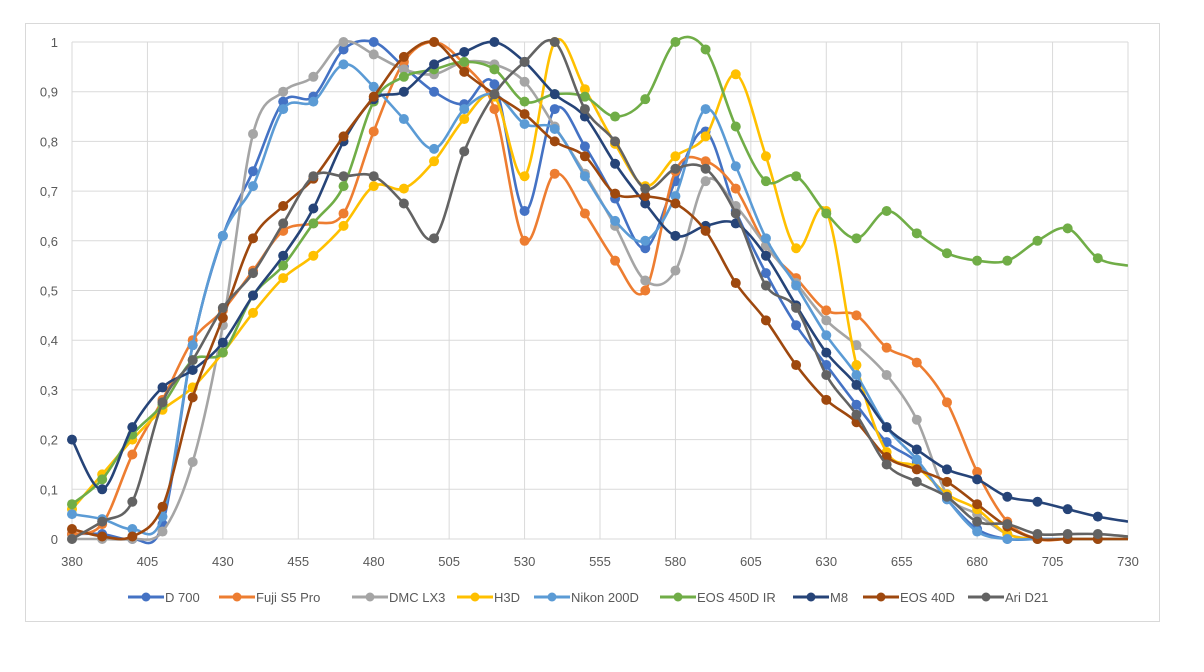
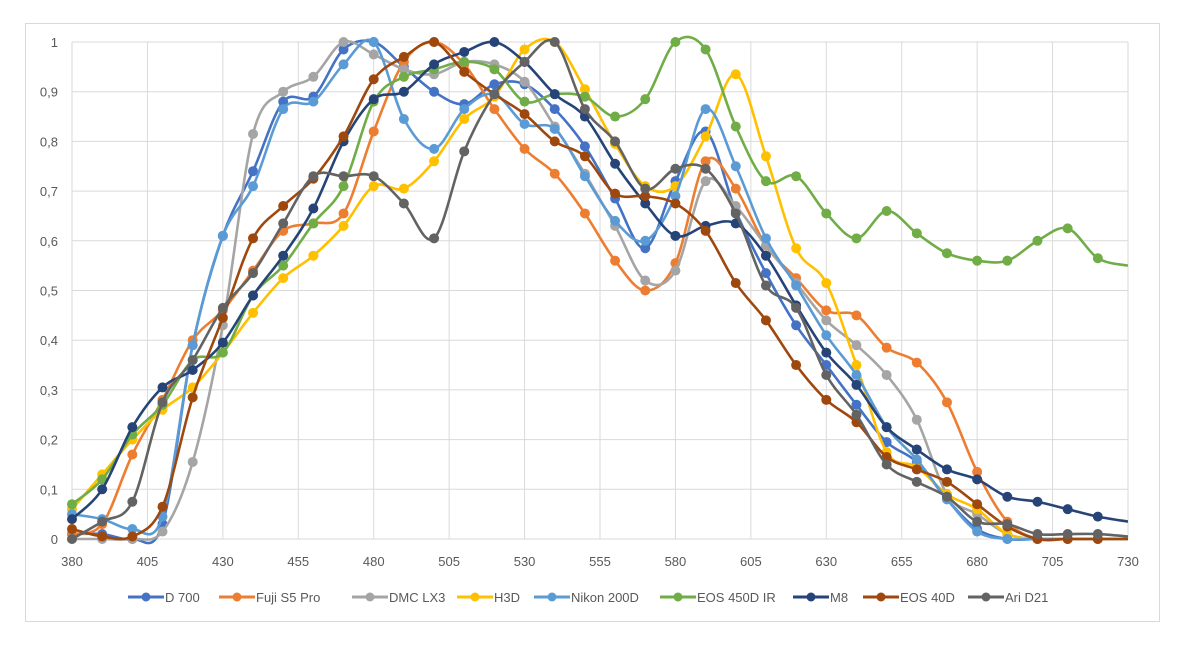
M8/380: 0,20 -> 0,04
Nikon 200D/480: 0,91 -> 1,00
EOS 40D/480: 0,89 -> 0,93
D 700/530: 0,66 -> 0,92
Fuji S5 Pro/530: 0,60 -> 0,79
H3D/530: 0,73 -> 0,98
Fuji S5 Pro/580: 0,74 -> 0,56
H3D/580: 0,77 -> 0,71
H3D/630: 0,66 -> 0,52
